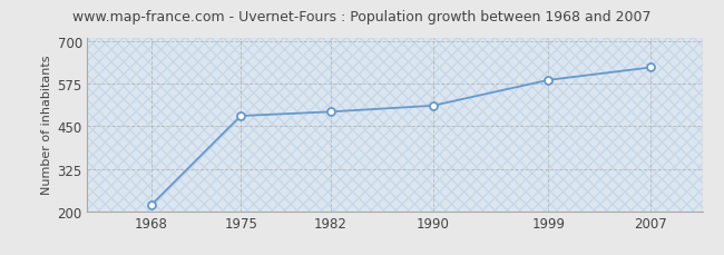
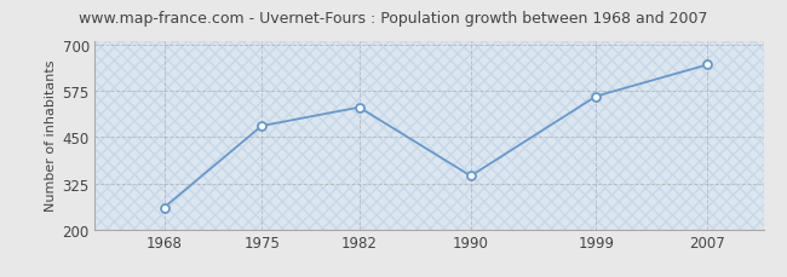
1968: 218 -> 260
1982: 492 -> 530
1990: 510 -> 345
1999: 585 -> 560
2007: 622 -> 645
